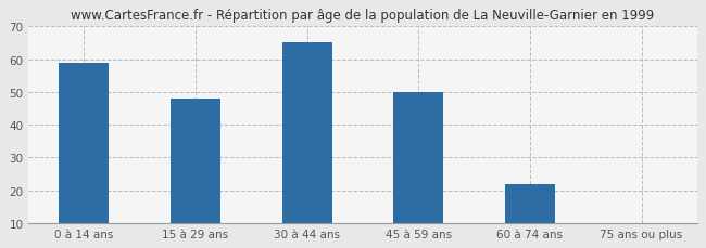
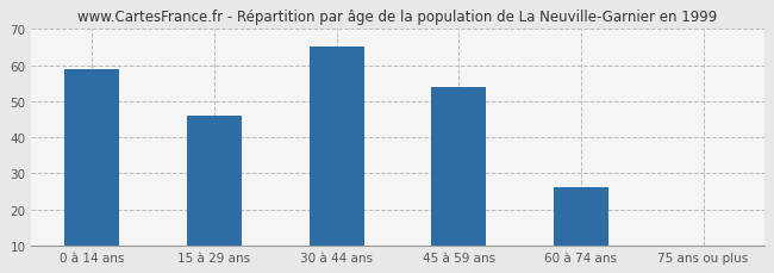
15 à 29 ans: 48 -> 46
45 à 59 ans: 50 -> 54
60 à 74 ans: 22 -> 26
